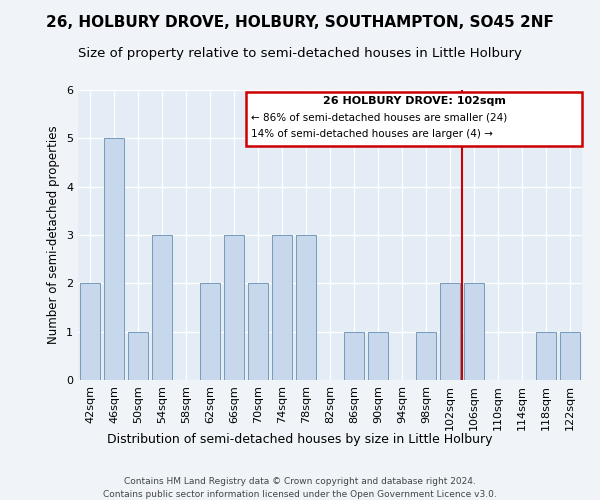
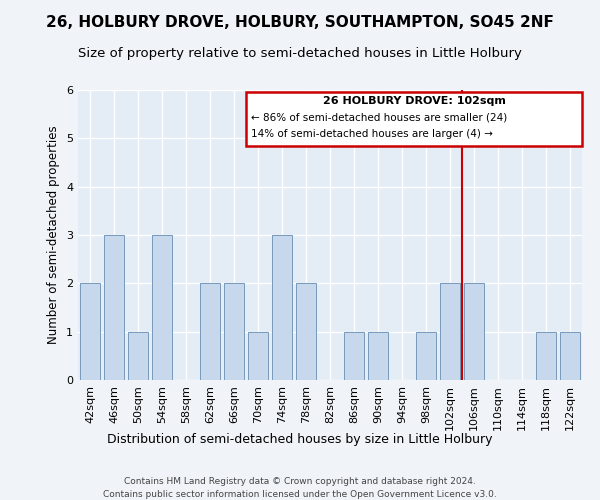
46sqm: 5 -> 3
66sqm: 3 -> 2
70sqm: 2 -> 1
78sqm: 3 -> 2
